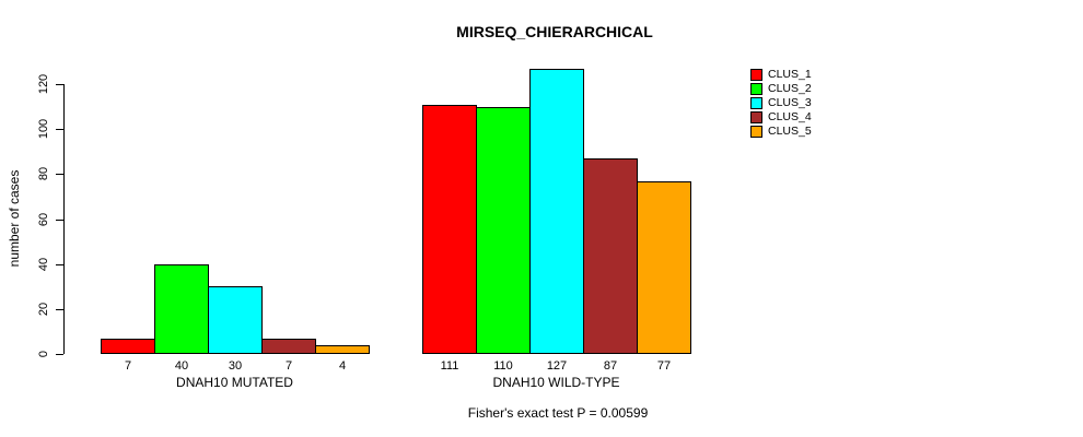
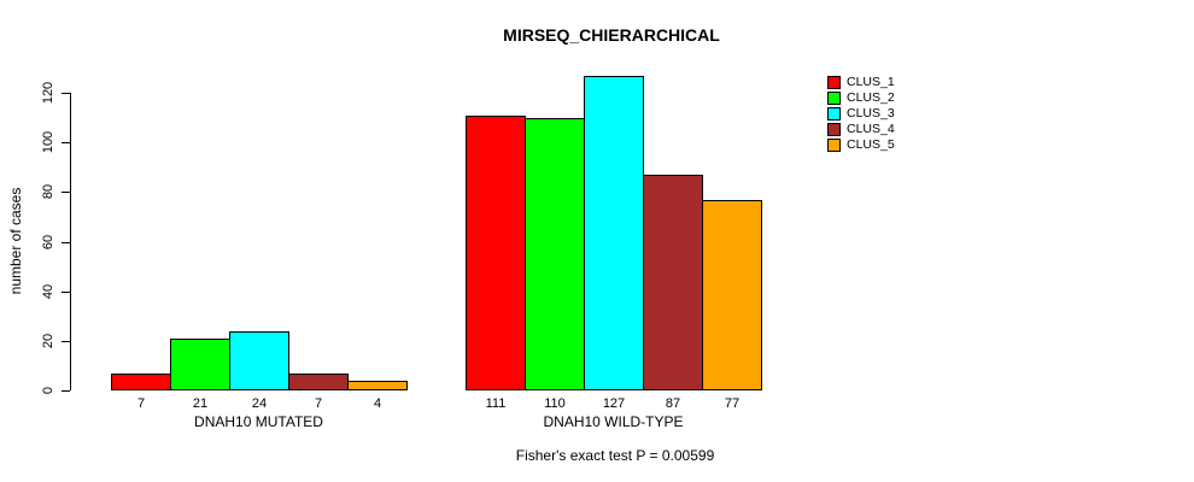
CLUS_2/DNAH10 MUTATED: 40 -> 21
CLUS_3/DNAH10 MUTATED: 30 -> 24
